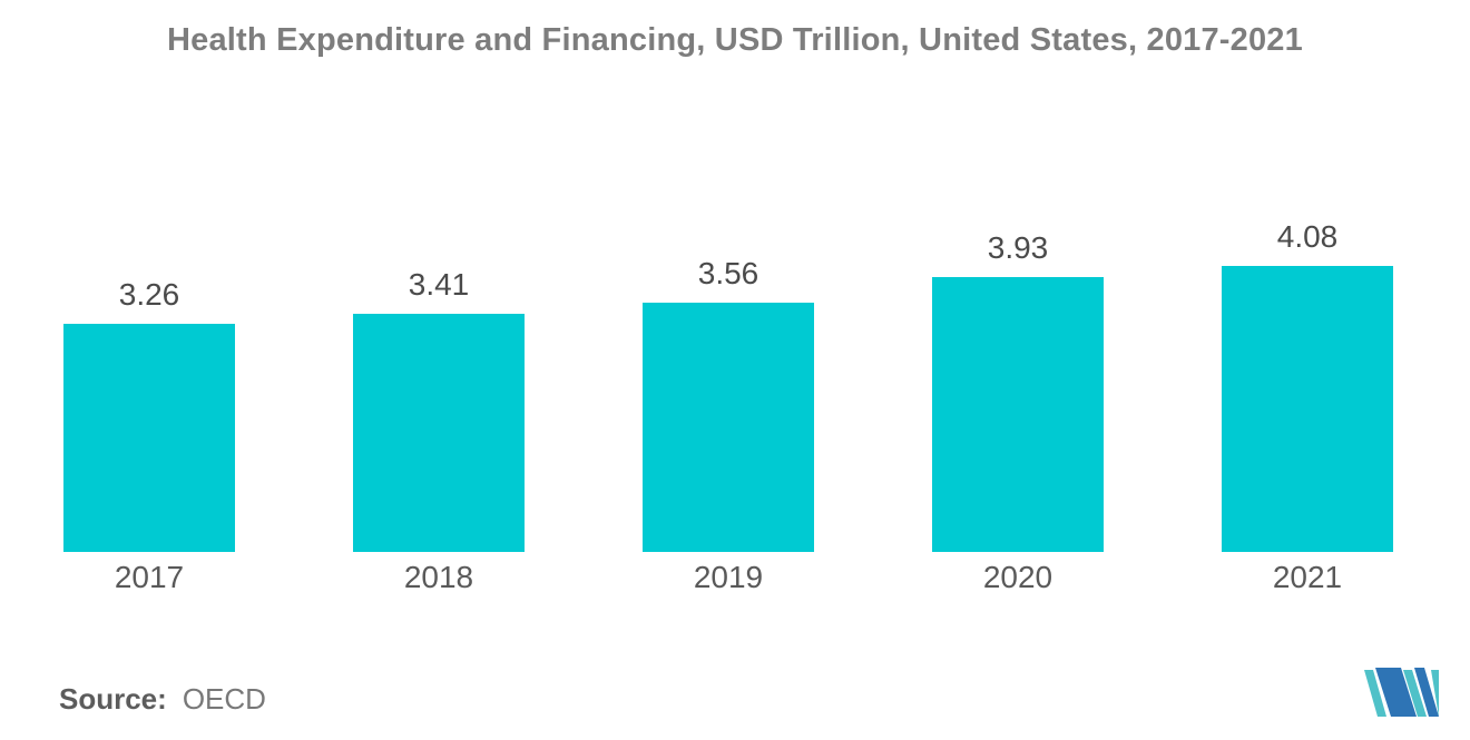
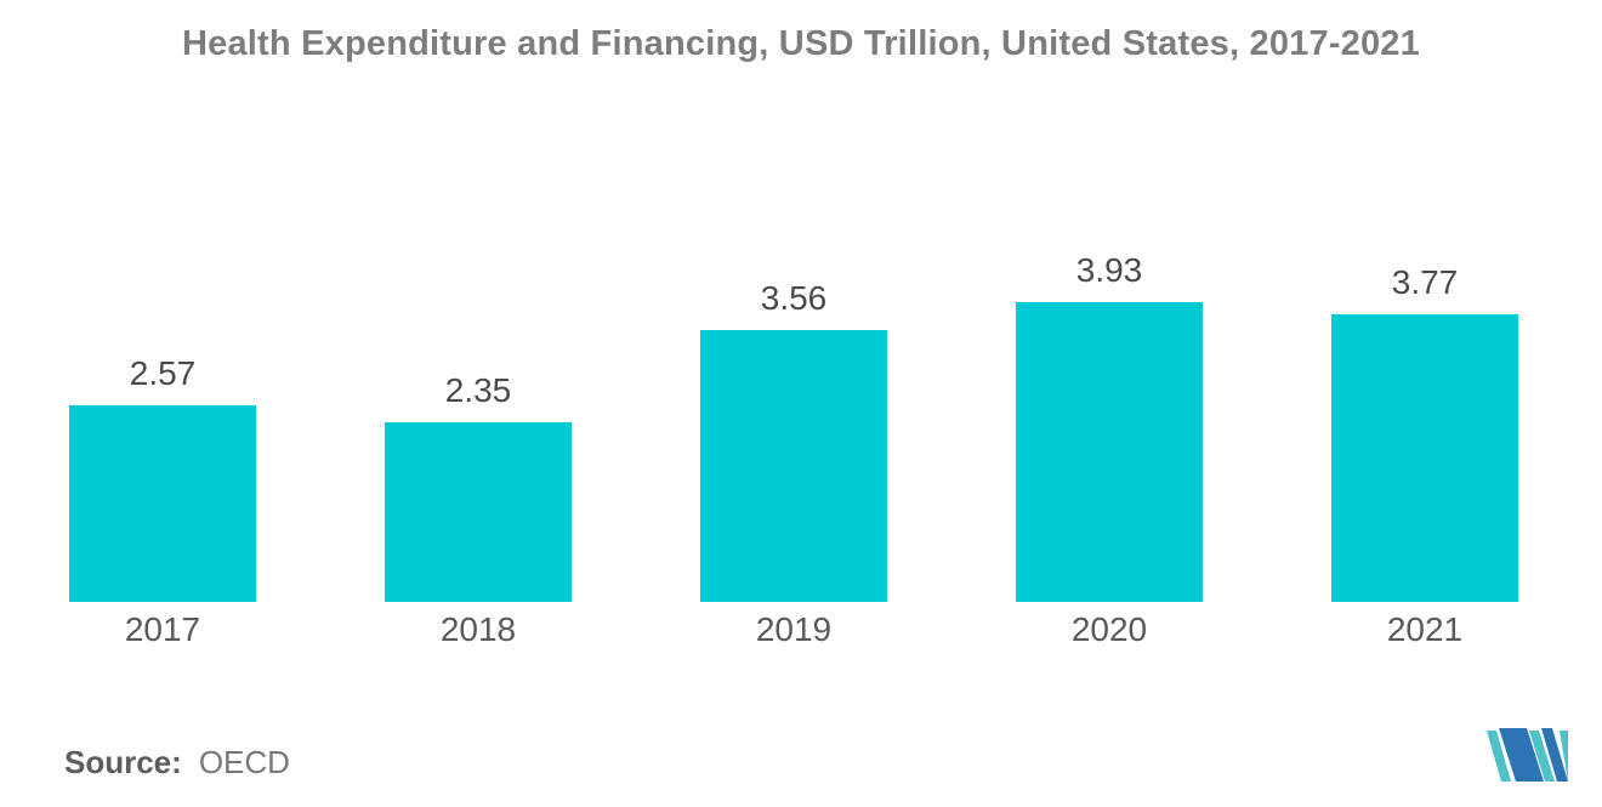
2017: 3.26 -> 2.57
2018: 3.41 -> 2.35
2021: 4.08 -> 3.77
